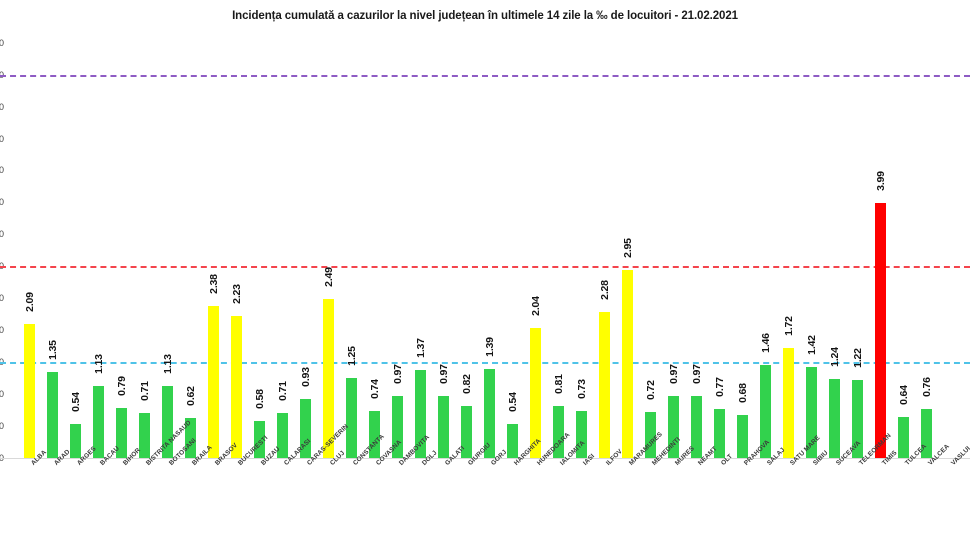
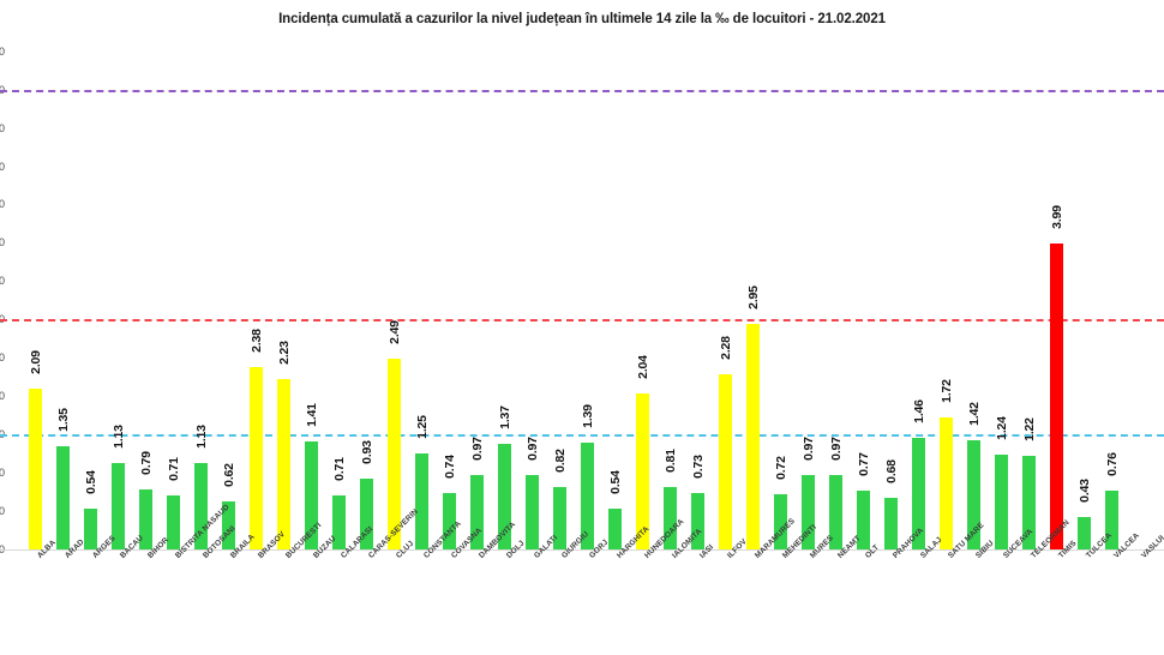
BUZAU: 0.58 -> 1.41
TULCEA: 0.64 -> 0.43
